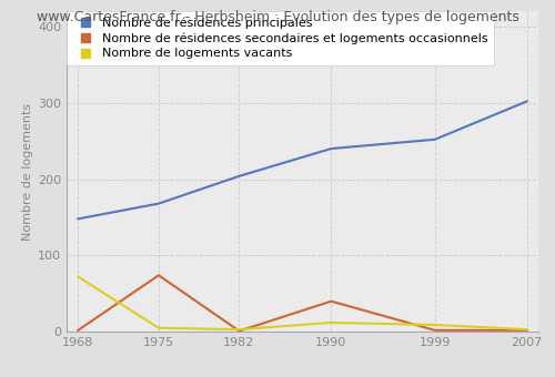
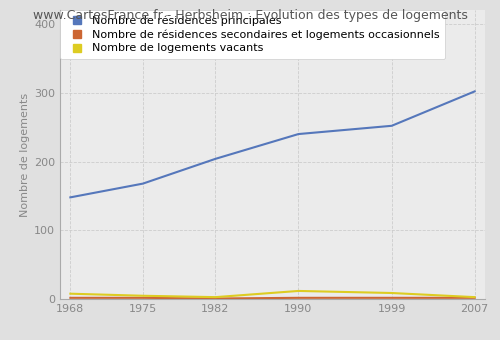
Nombre de logements vacants/1968: 72 -> 8
Nombre de résidences secondaires et logements occasionnels/1975: 74 -> 2
Nombre de résidences secondaires et logements occasionnels/1990: 40 -> 2
